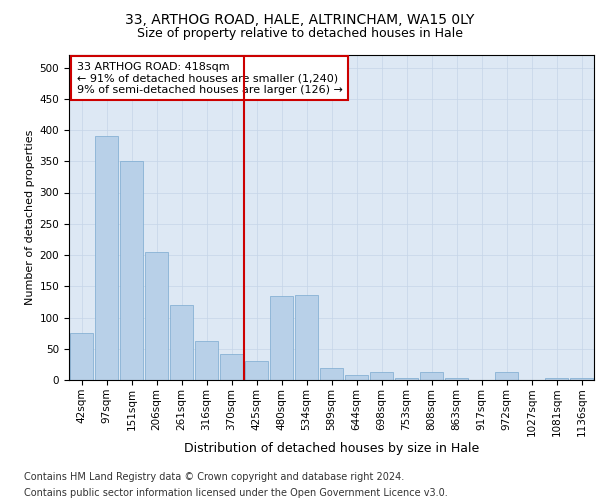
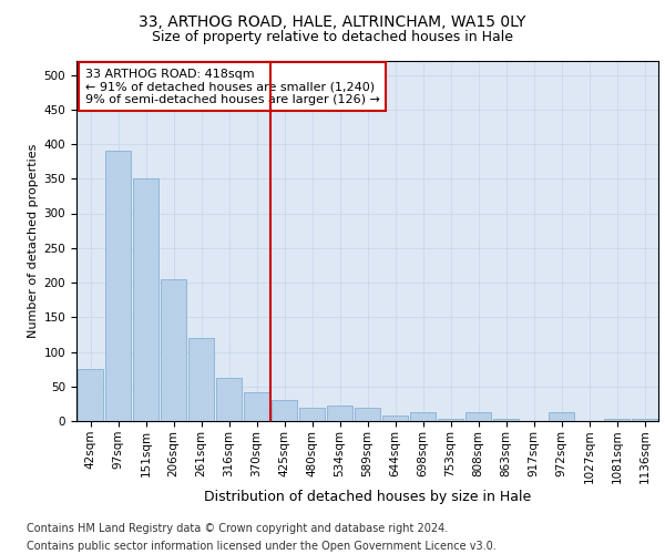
480sqm: 134 -> 20
534sqm: 136 -> 23
